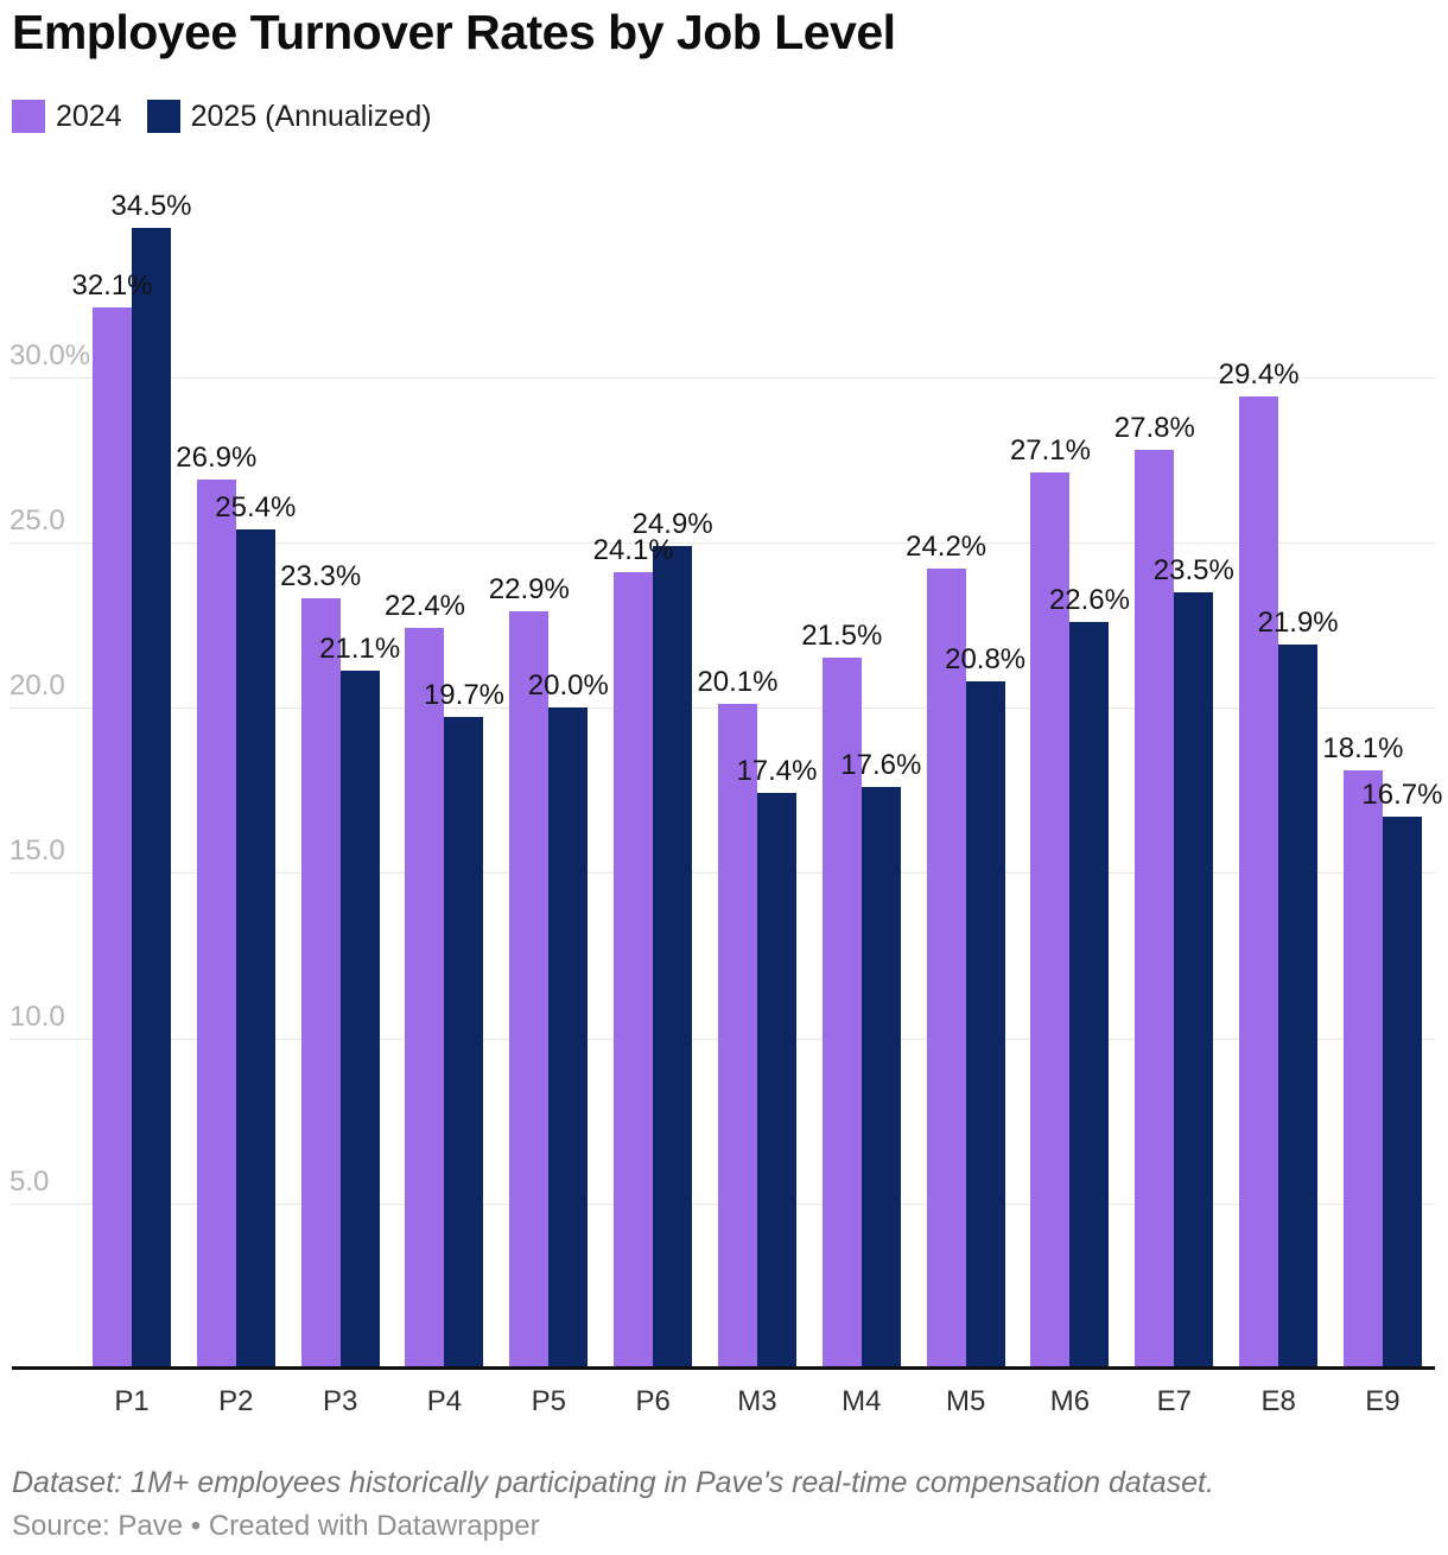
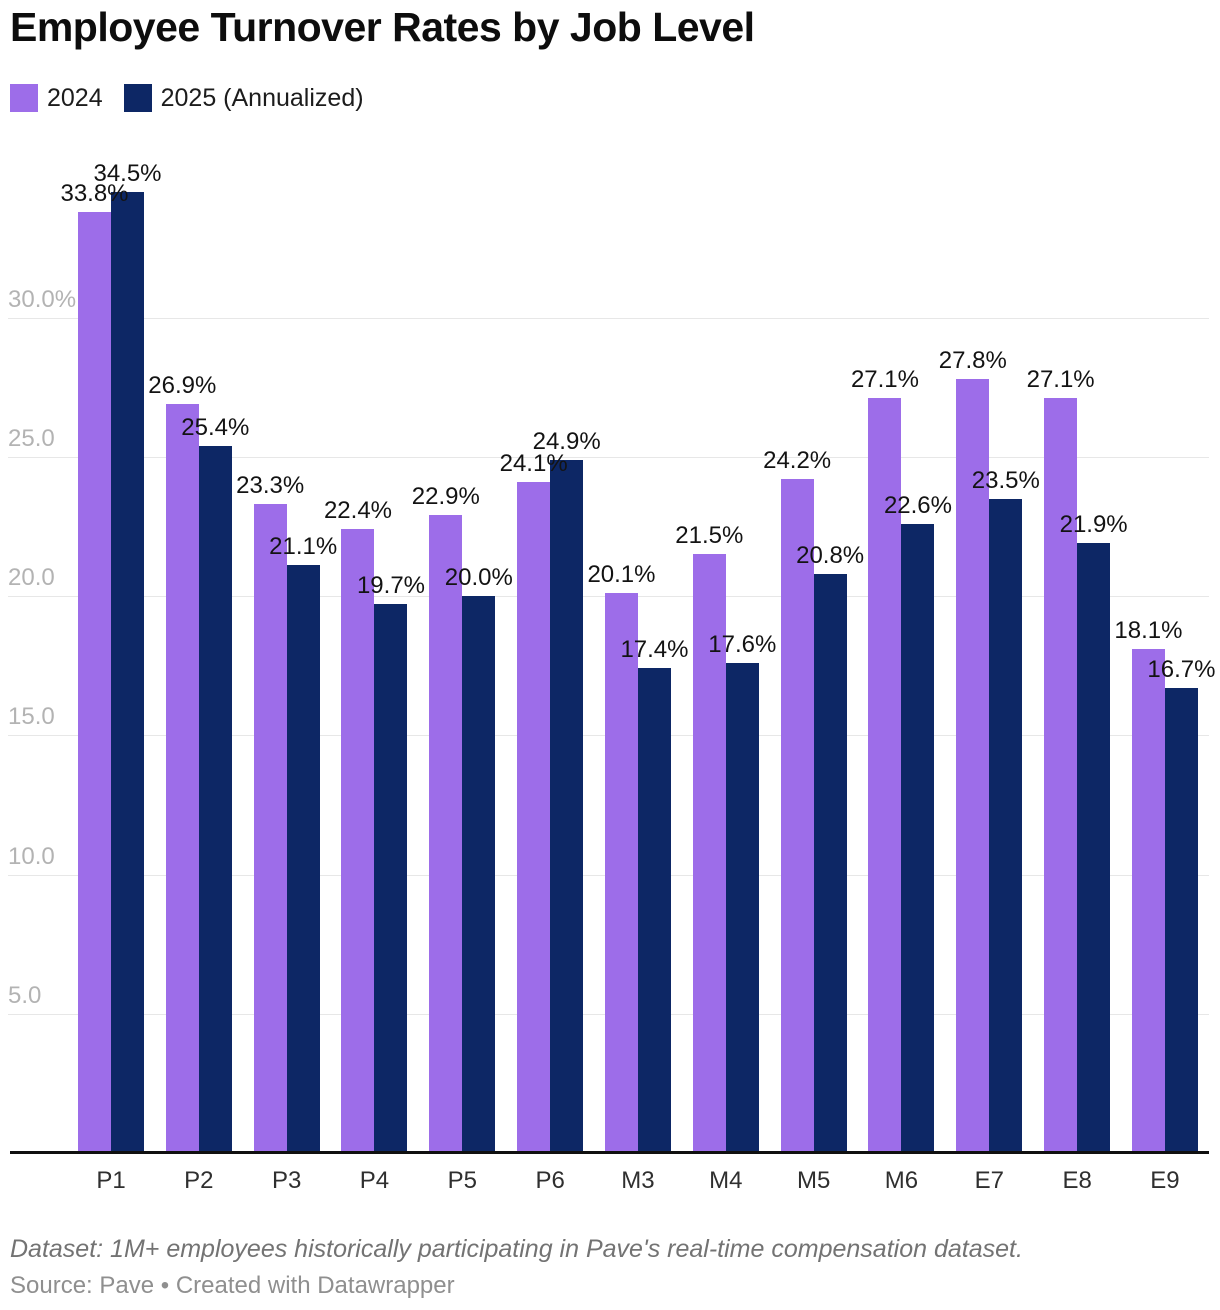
2024/P1: 32.1% -> 33.8%
2024/E8: 29.4% -> 27.1%
